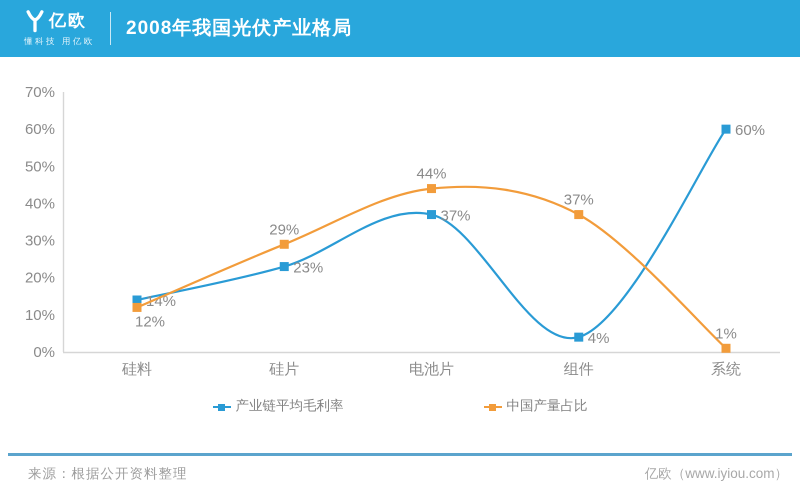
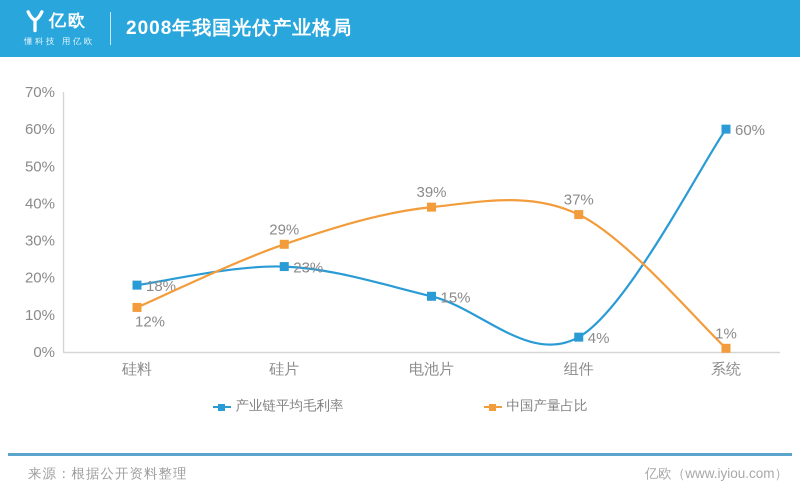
产业链平均毛利率/硅料: 14% -> 18%
产业链平均毛利率/电池片: 37% -> 15%
中国产量占比/电池片: 44% -> 39%
